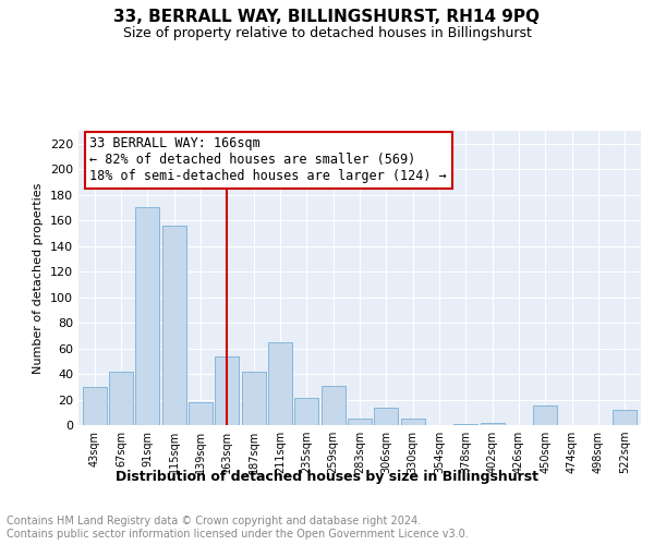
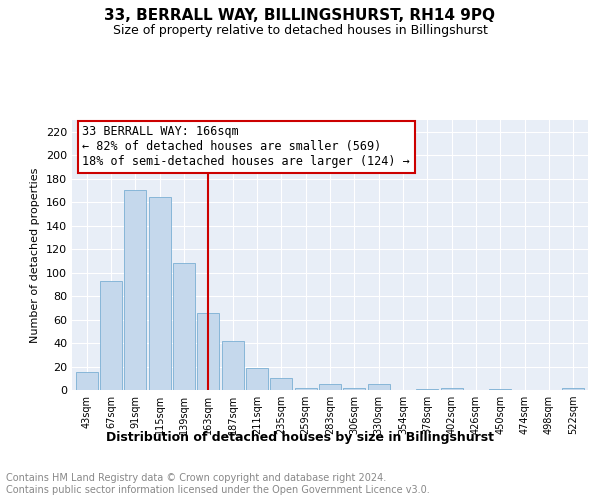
43sqm: 30 -> 15
67sqm: 42 -> 93
115sqm: 156 -> 164
139sqm: 18 -> 108
163sqm: 54 -> 66
211sqm: 65 -> 19
235sqm: 21 -> 10
259sqm: 31 -> 2
306sqm: 14 -> 2
450sqm: 15 -> 1
522sqm: 12 -> 2
